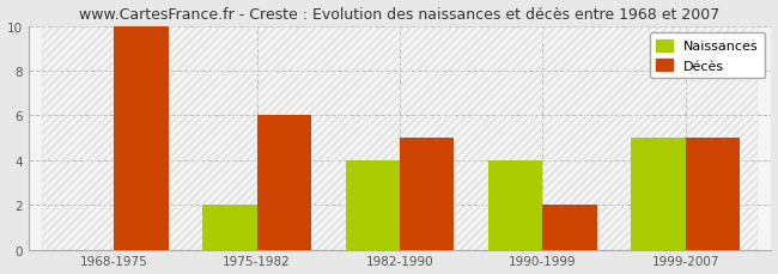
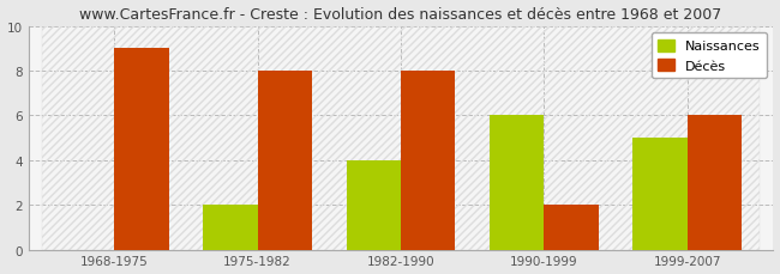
Décès/1968-1975: 10 -> 9
Décès/1975-1982: 6 -> 8
Décès/1982-1990: 5 -> 8
Naissances/1990-1999: 4 -> 6
Décès/1999-2007: 5 -> 6
